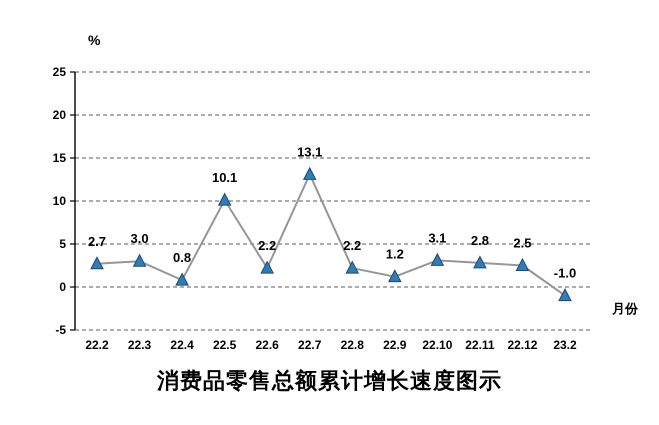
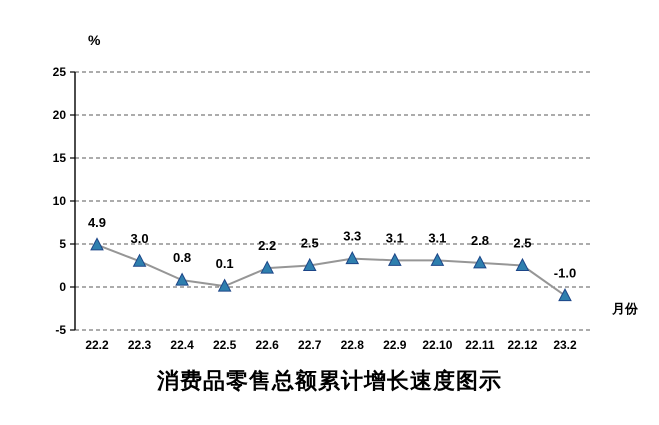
22.2: 2.7 -> 4.9
22.5: 10.1 -> 0.1
22.7: 13.1 -> 2.5
22.8: 2.2 -> 3.3
22.9: 1.2 -> 3.1
